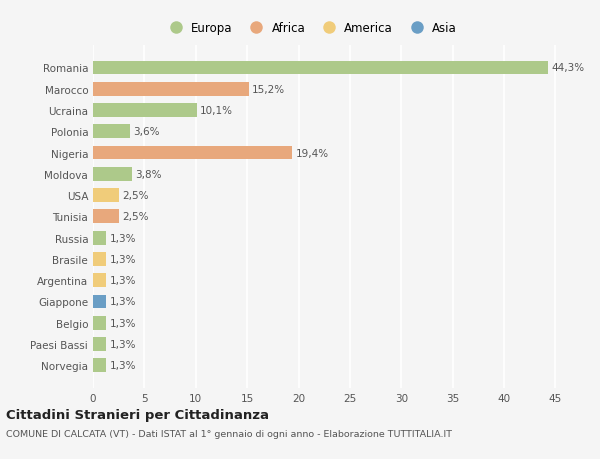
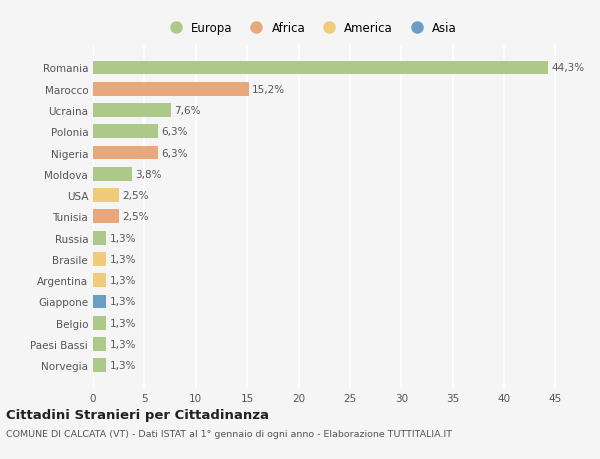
Ucraina: 10,1% -> 7,6%
Polonia: 3,6% -> 6,3%
Nigeria: 19,4% -> 6,3%
